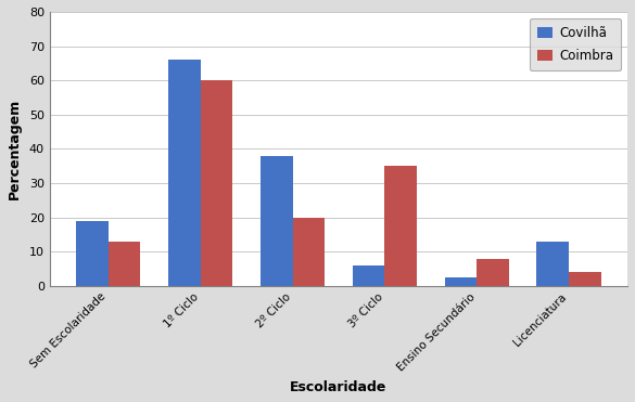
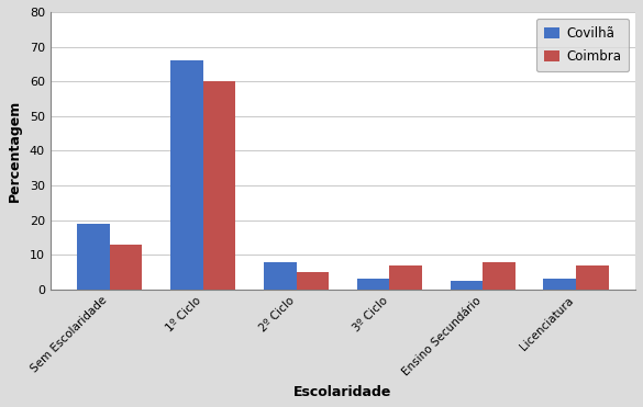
Covilhã/2º Ciclo: 38.0 -> 8.0
Coimbra/2º Ciclo: 20 -> 5
Covilhã/3º Ciclo: 6.0 -> 3.0
Coimbra/3º Ciclo: 35 -> 7
Covilhã/Licenciatura: 13.0 -> 3.0
Coimbra/Licenciatura: 4 -> 7
